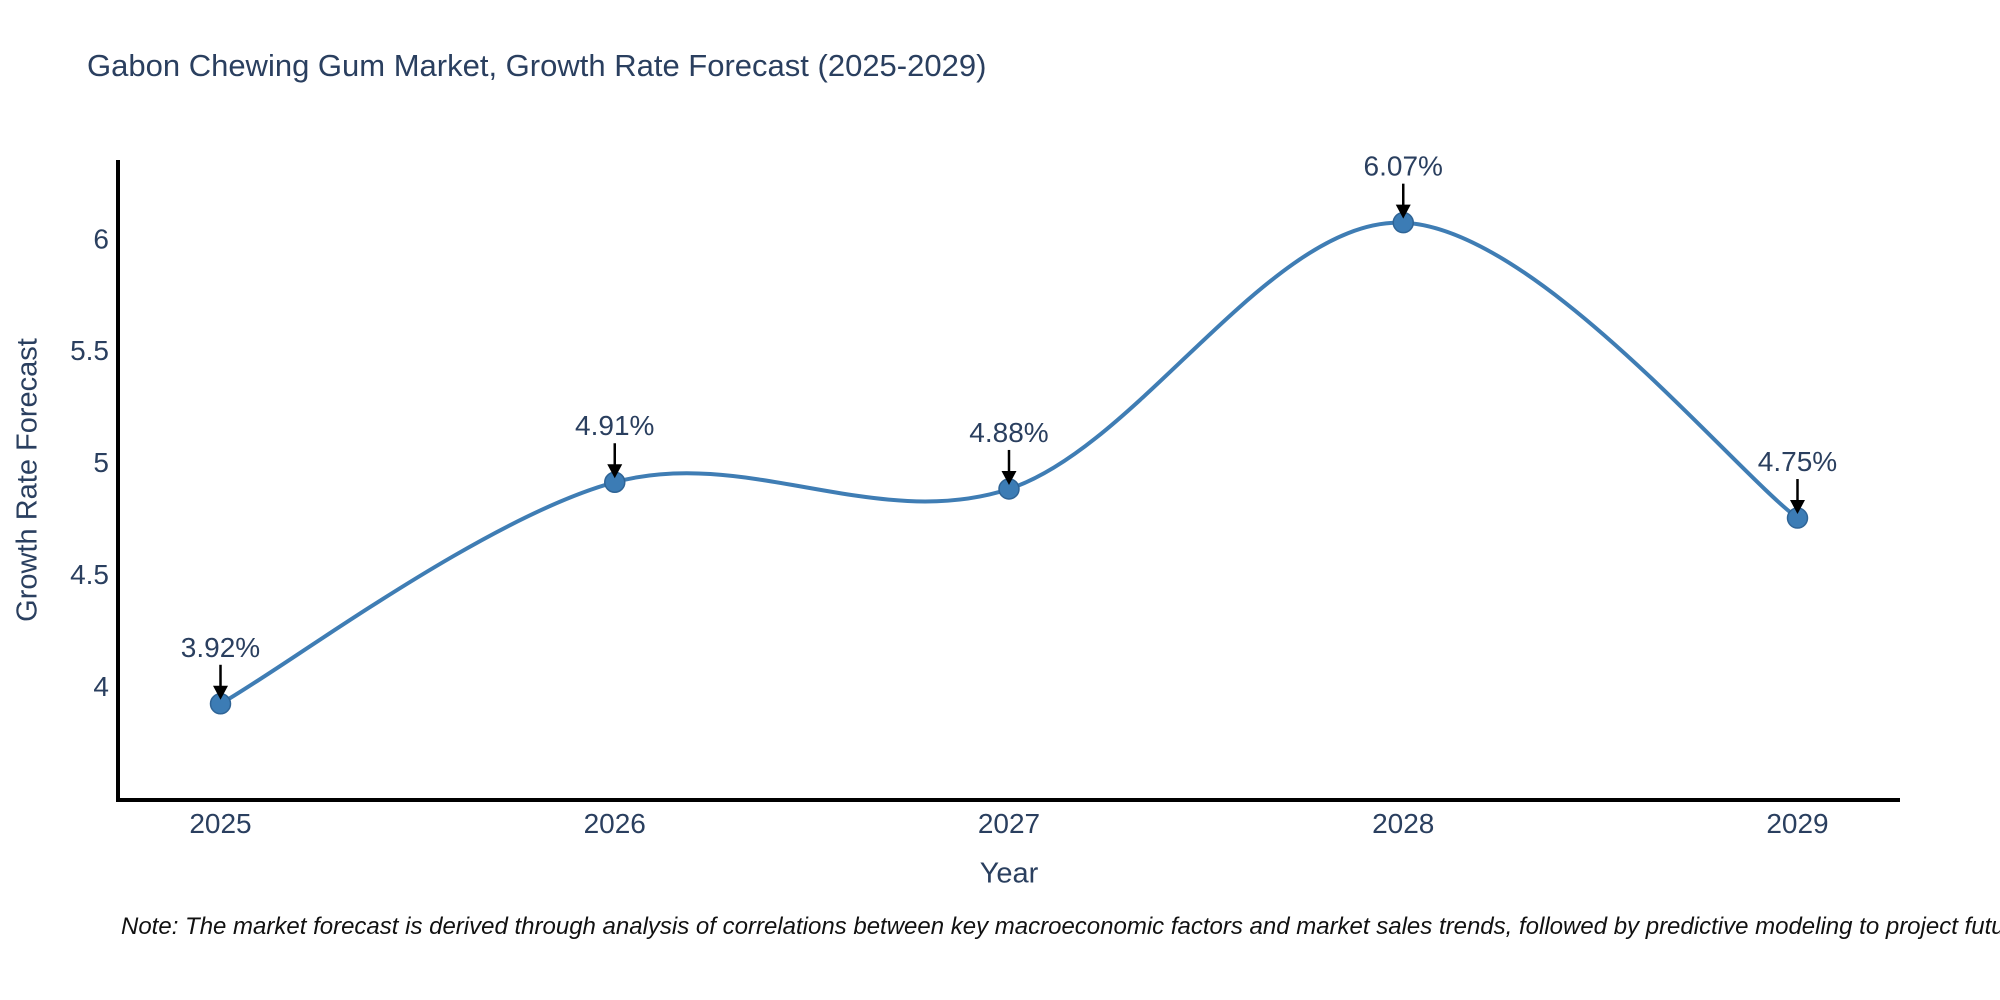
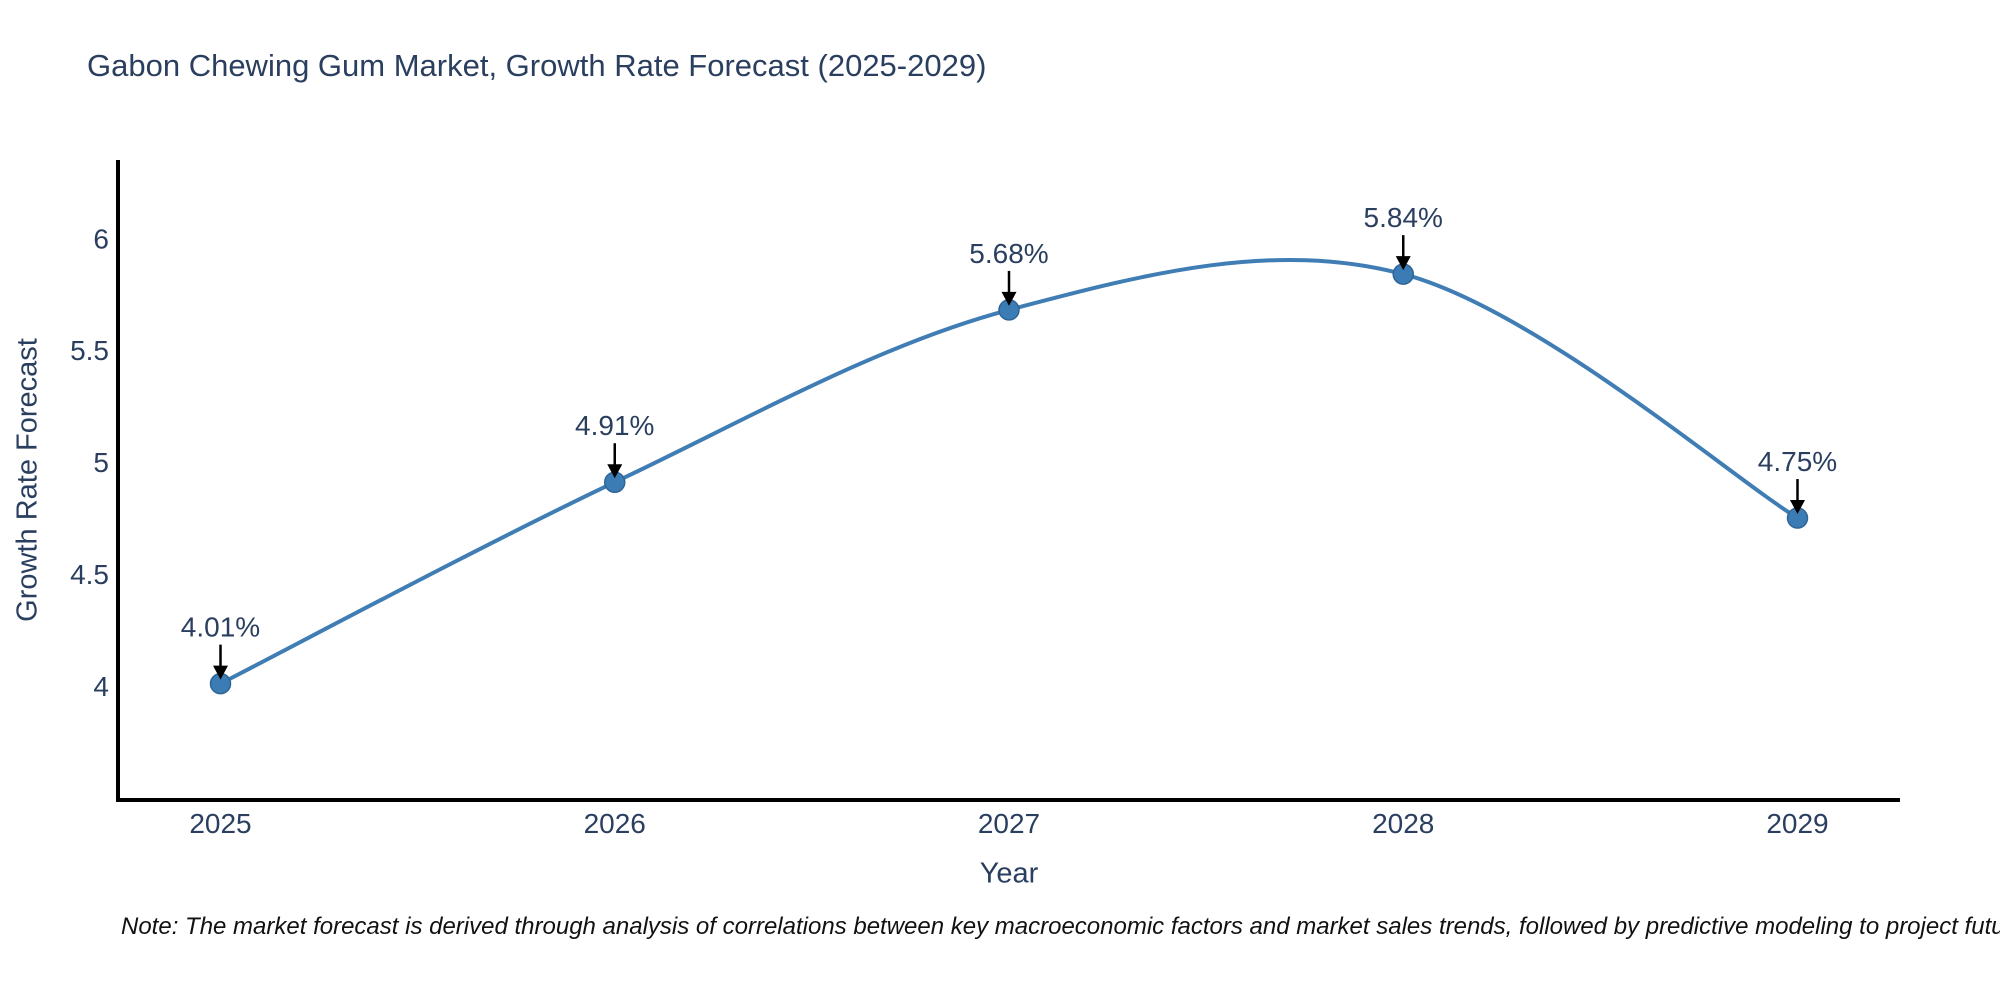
2025: 3.92% -> 4.01%
2027: 4.88% -> 5.68%
2028: 6.07% -> 5.84%
